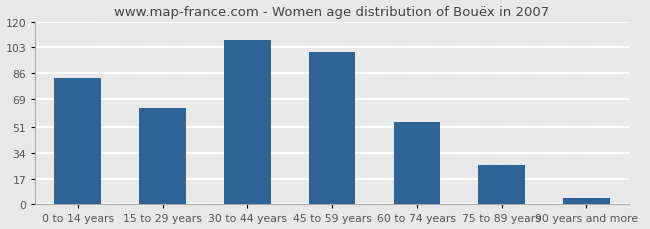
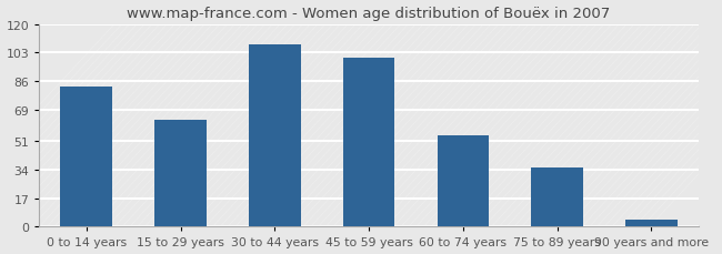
75 to 89 years: 26 -> 35
